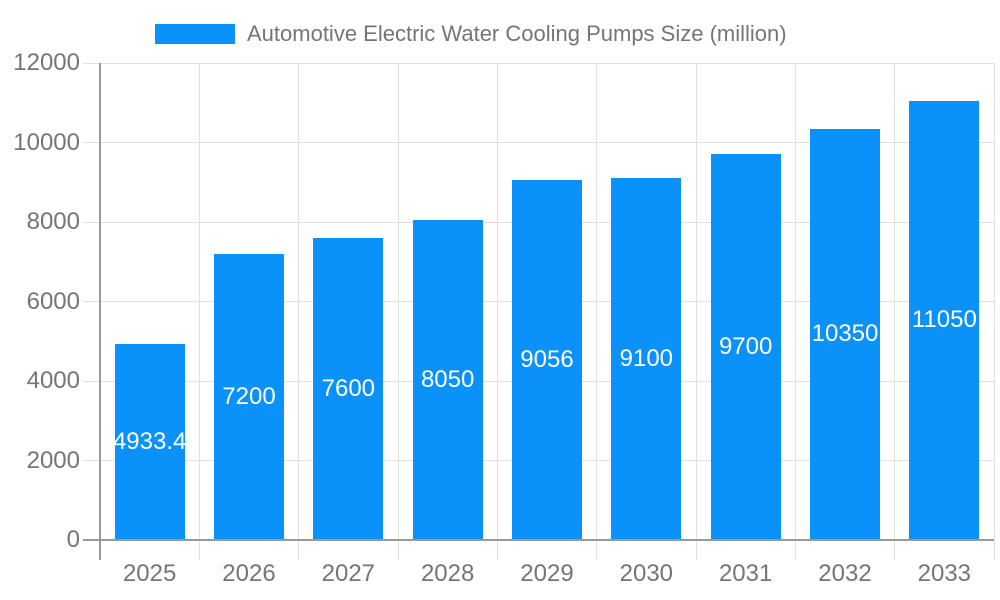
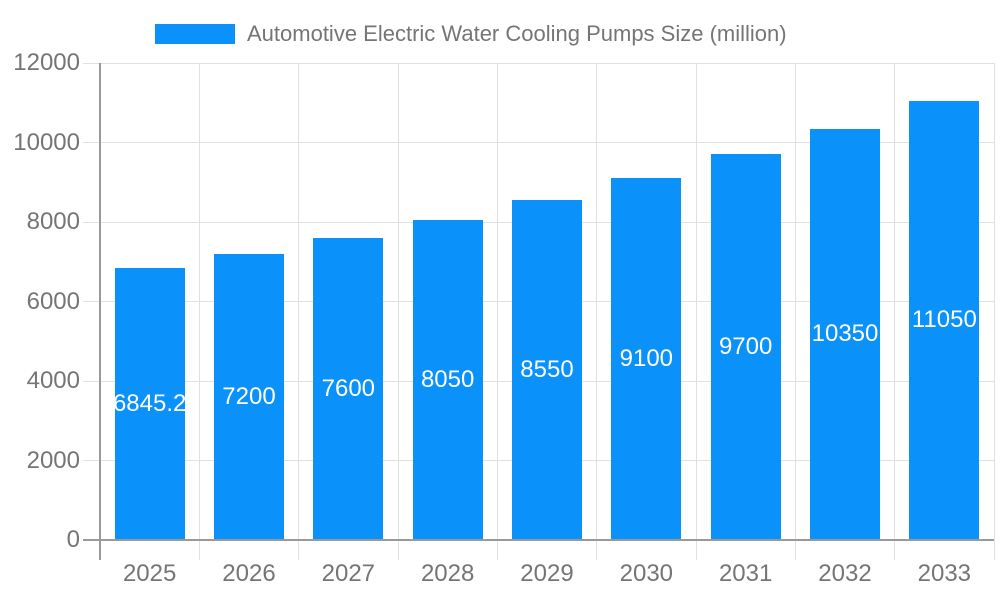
2025: 4933.4 -> 6845.2
2029: 9056 -> 8550
